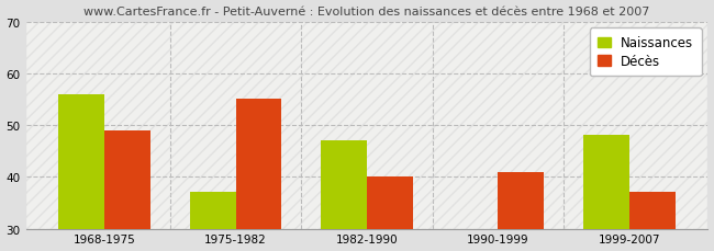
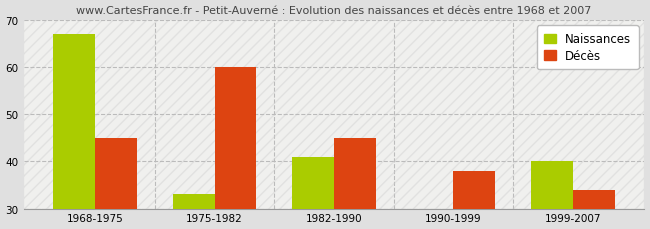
Naissances/1968-1975: 56 -> 67
Décès/1968-1975: 49 -> 45
Naissances/1975-1982: 37 -> 33
Décès/1975-1982: 55 -> 60
Naissances/1982-1990: 47 -> 41
Décès/1982-1990: 40 -> 45
Décès/1990-1999: 41 -> 38
Naissances/1999-2007: 48 -> 40
Décès/1999-2007: 37 -> 34
